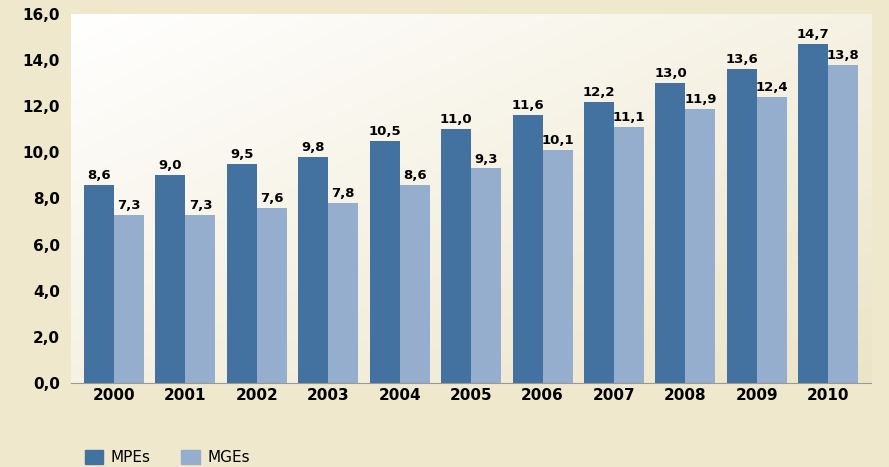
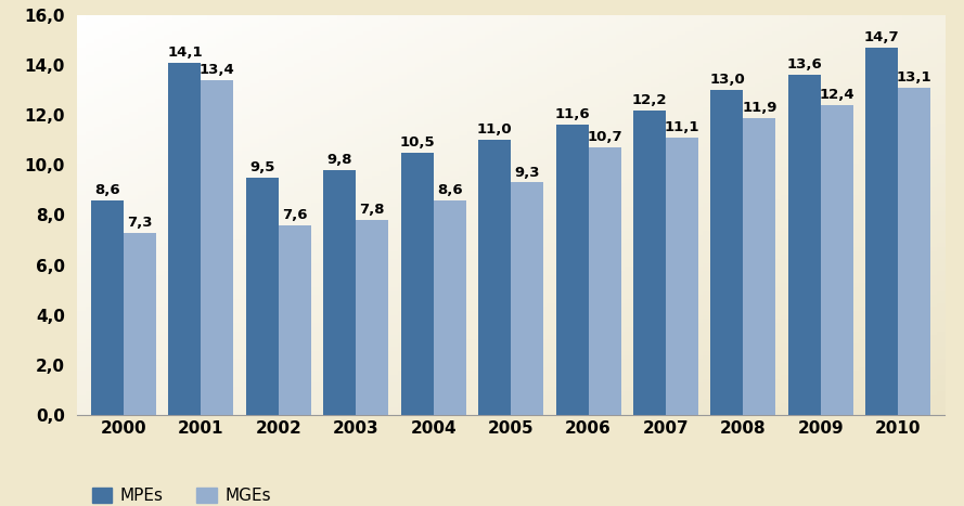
MPEs/2001: 9,0 -> 14,1
MGEs/2001: 7,3 -> 13,4
MGEs/2006: 10,1 -> 10,7
MGEs/2010: 13,8 -> 13,1
